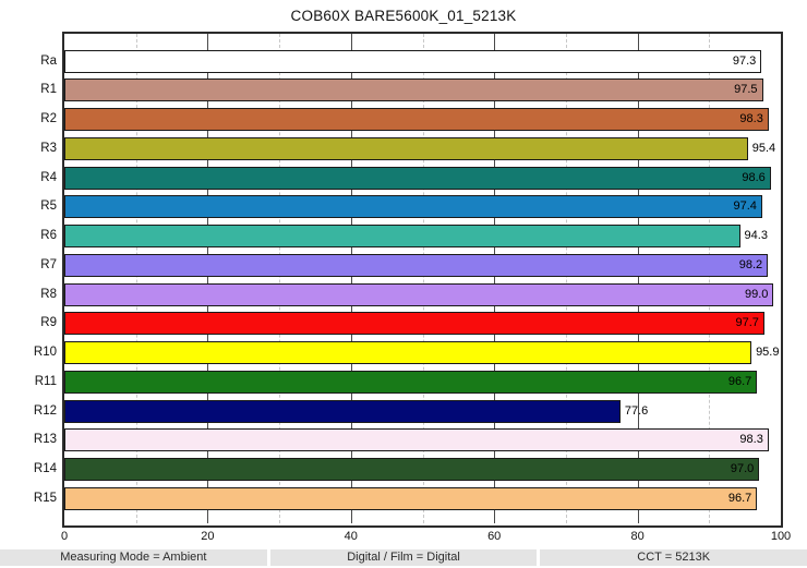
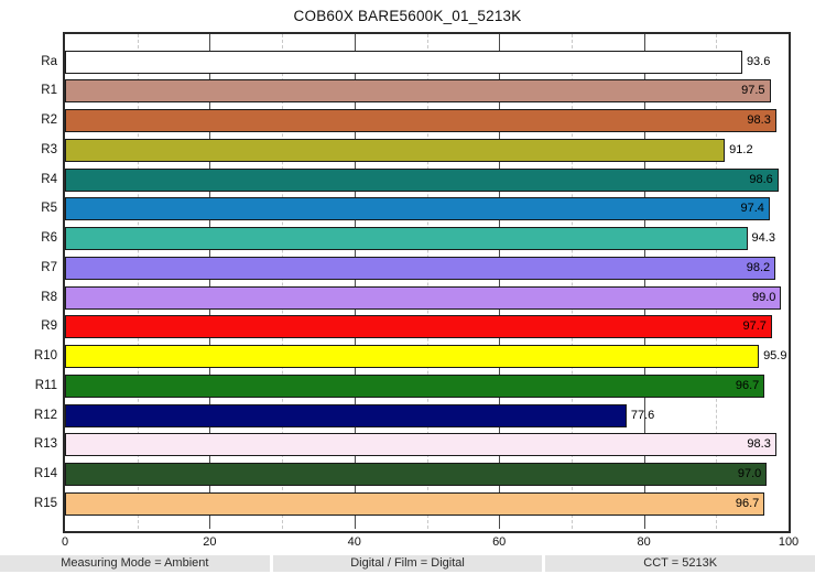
Ra: 97.3 -> 93.6
R3: 95.4 -> 91.2
